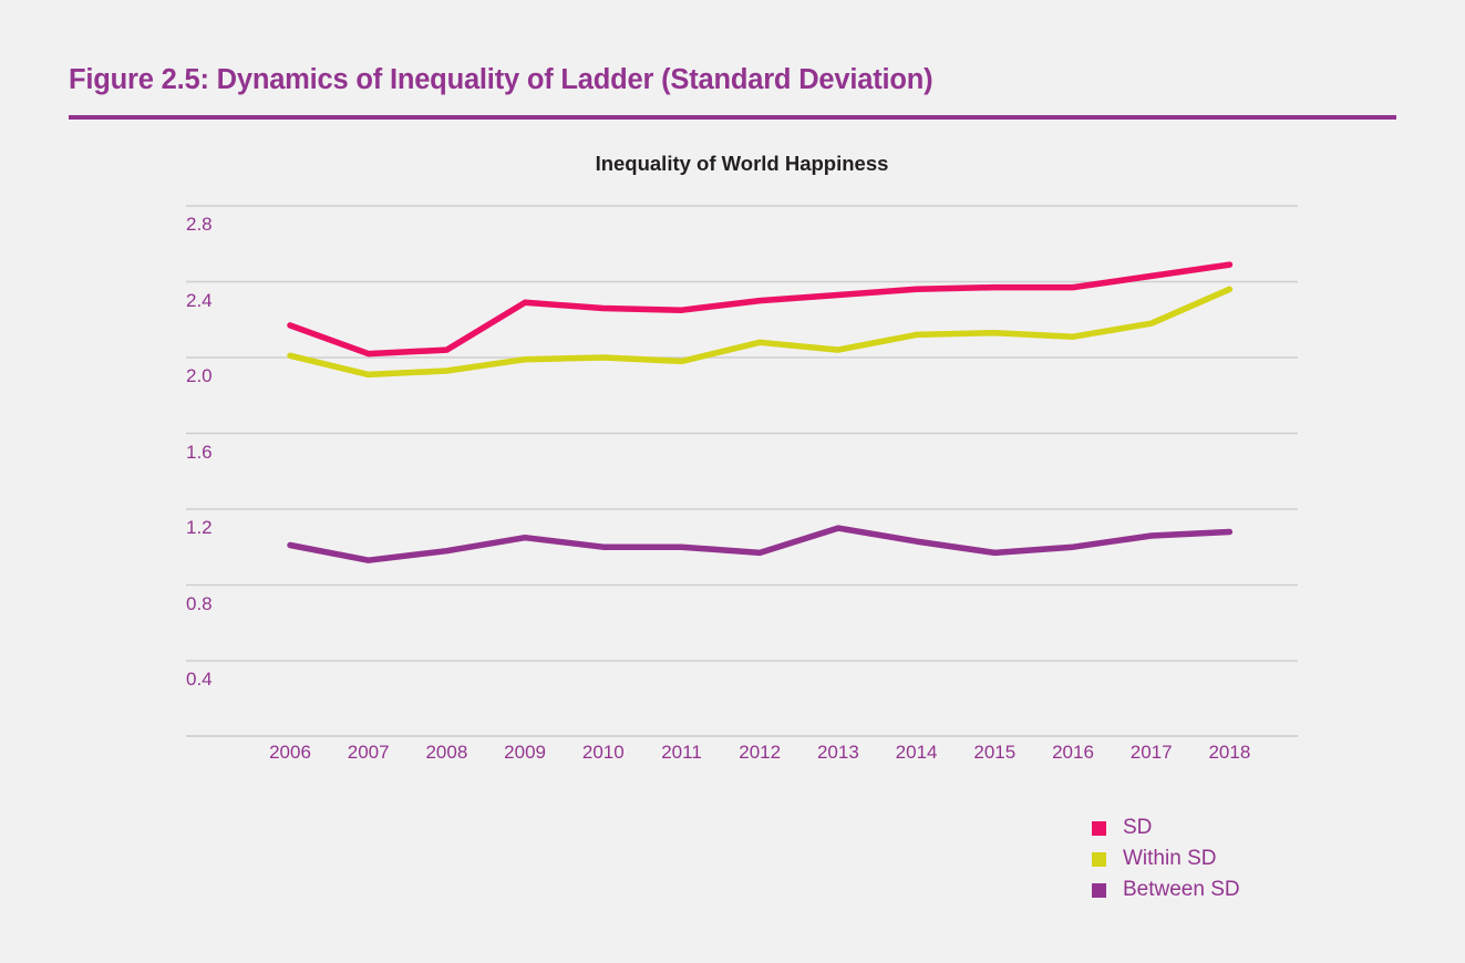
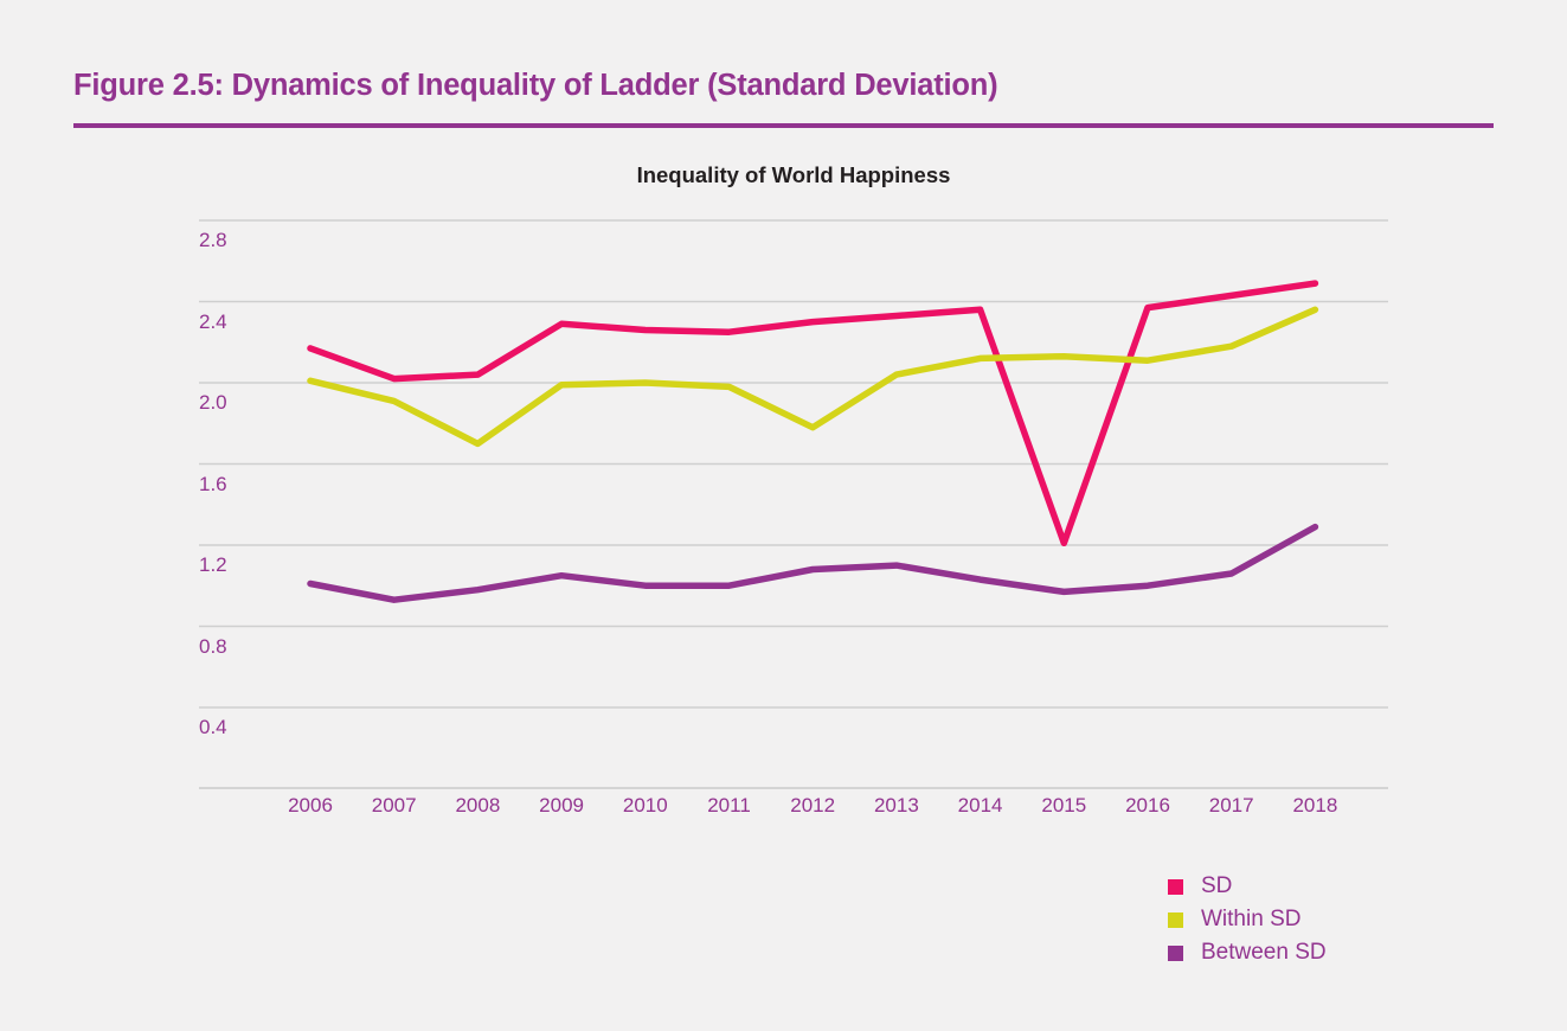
Within SD/2008: 1.93 -> 1.70
Within SD/2012: 2.08 -> 1.78
Between SD/2012: 0.97 -> 1.08
SD/2015: 2.37 -> 1.21
Between SD/2018: 1.08 -> 1.29
